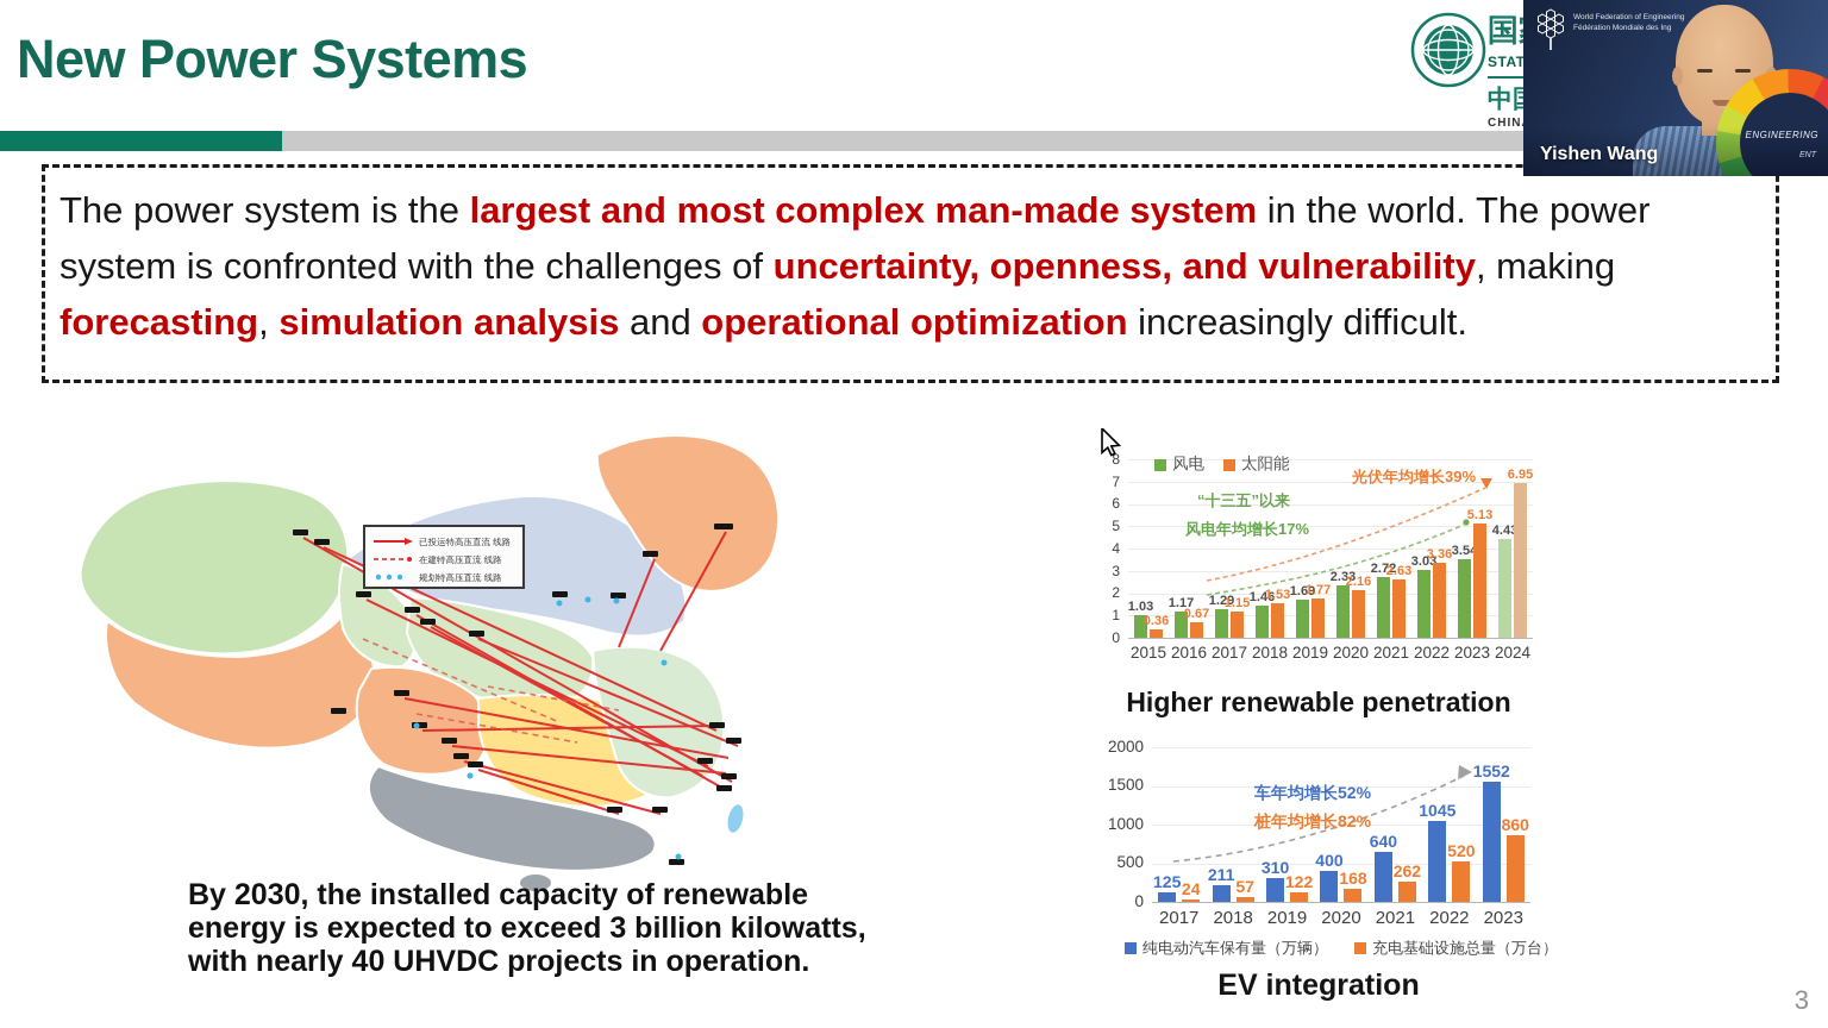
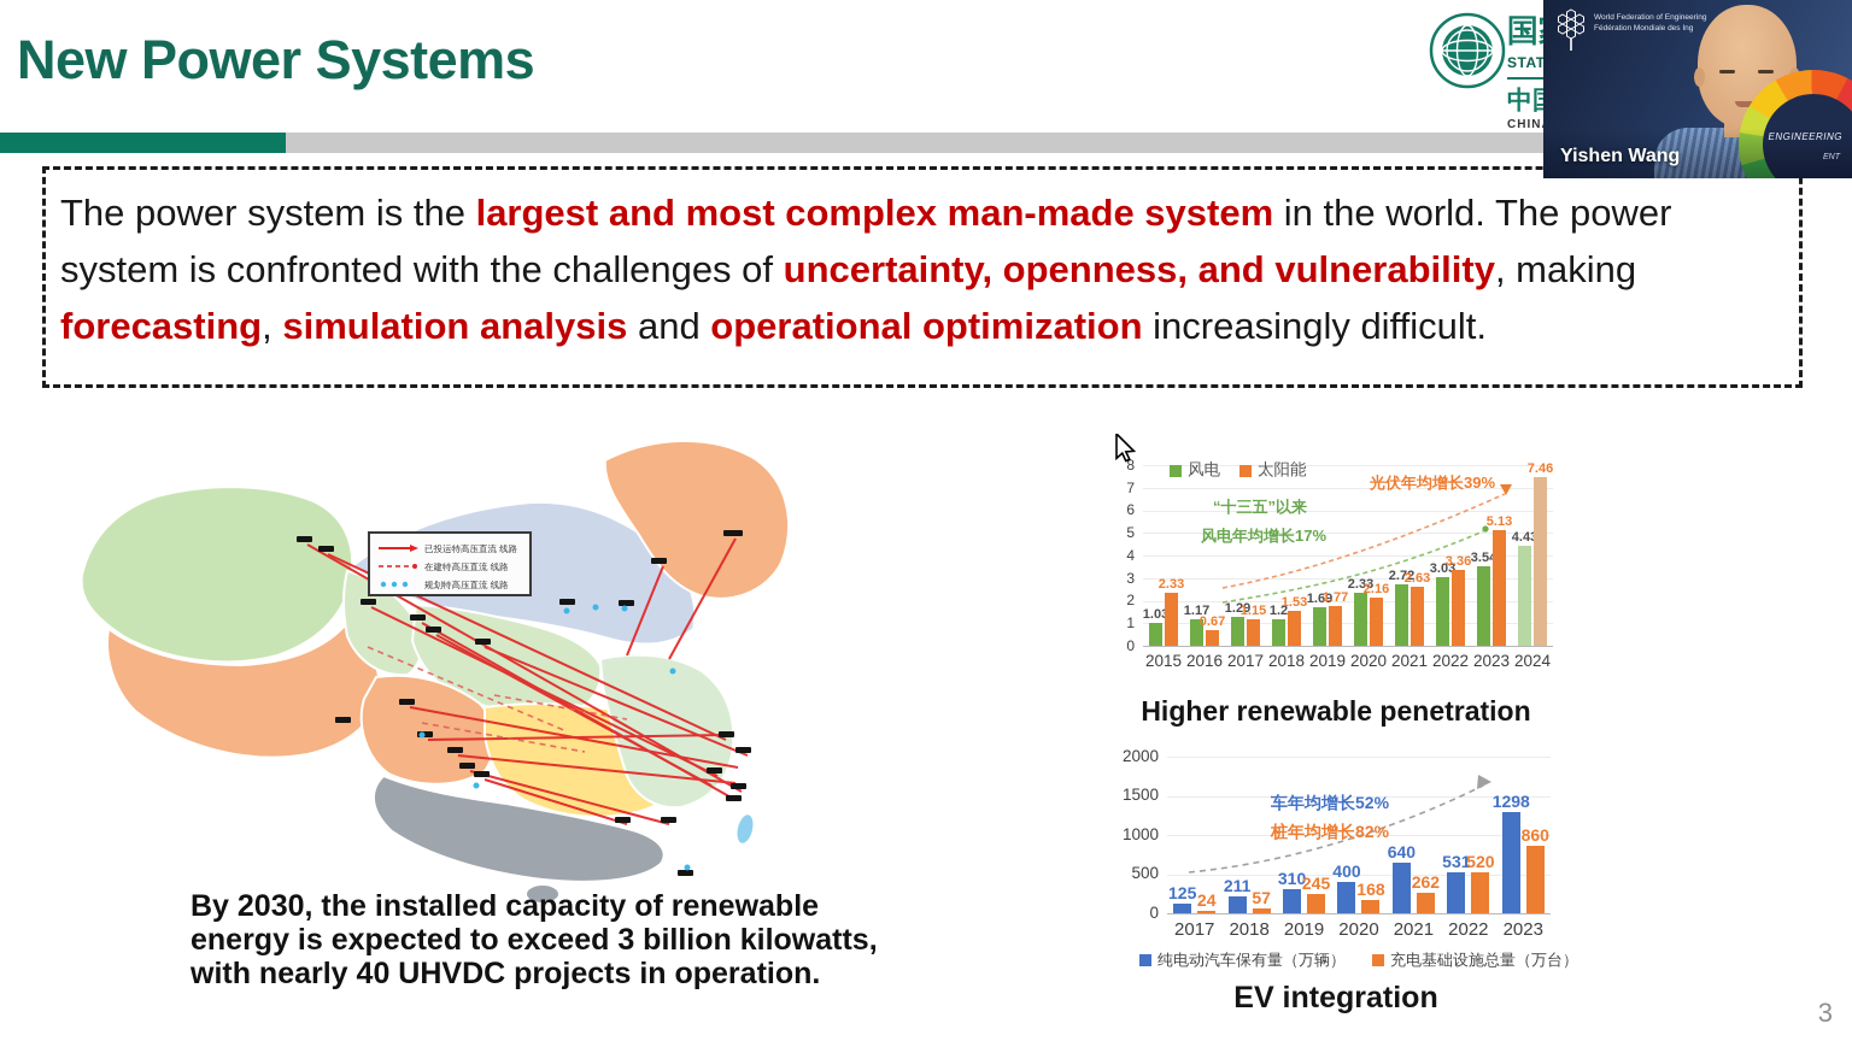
Higher renewable penetration/太阳能/2015: 0.36 -> 2.33
Higher renewable penetration/风电/2018: 1.46 -> 1.2
Higher renewable penetration/太阳能/2024: 6.95 -> 7.46
EV integration/充电基础设施总量（万台）/2019: 122 -> 245
EV integration/纯电动汽车保有量（万辆）/2022: 1045 -> 531
EV integration/纯电动汽车保有量（万辆）/2023: 1552 -> 1298
